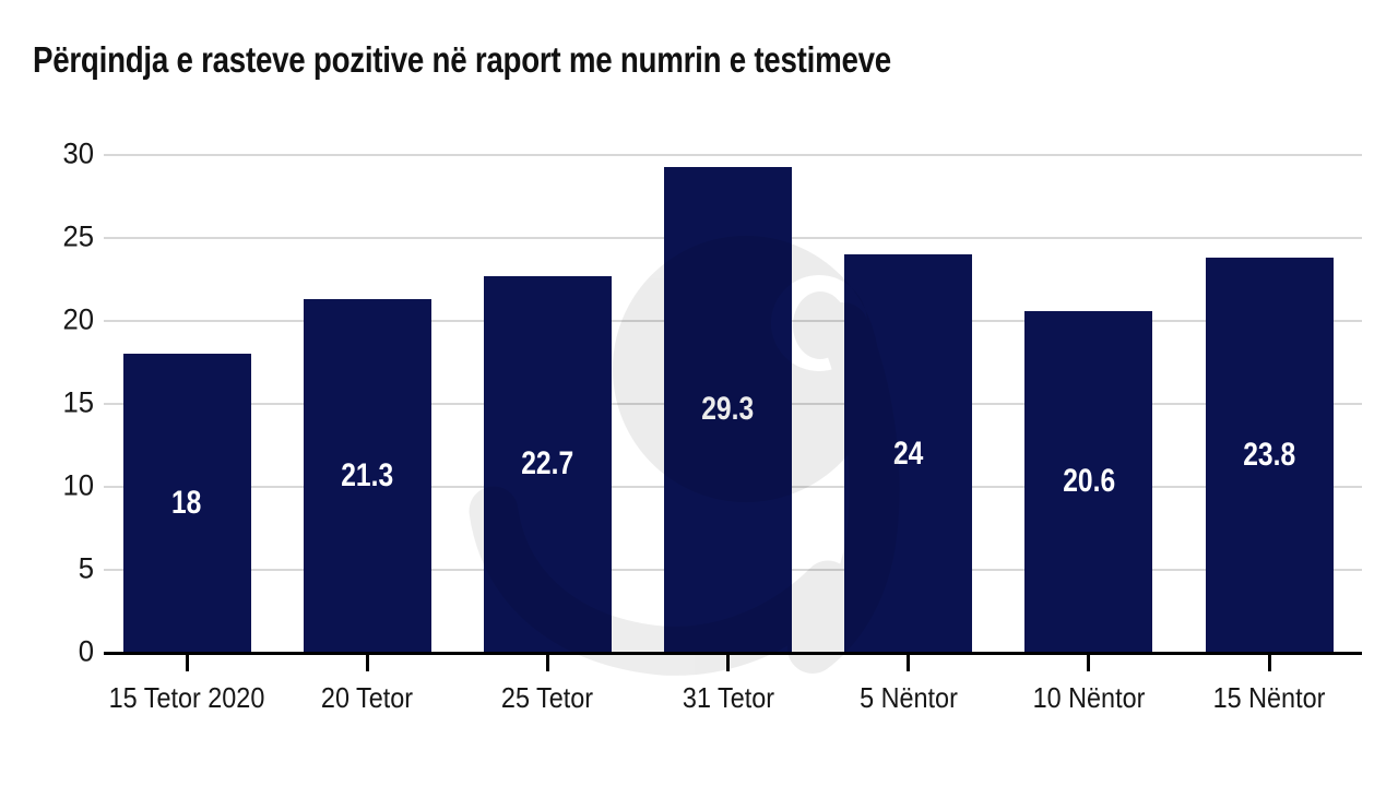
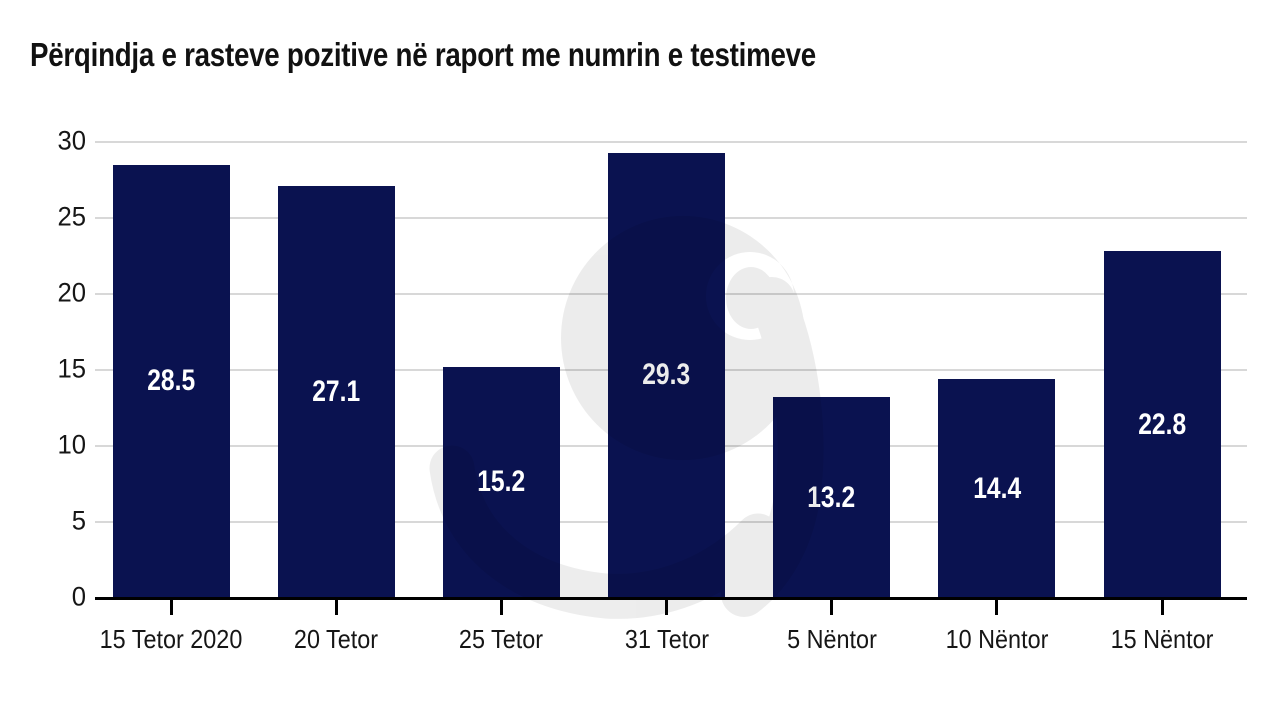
15 Tetor 2020: 18 -> 28.5
20 Tetor: 21.3 -> 27.1
25 Tetor: 22.7 -> 15.2
5 Nëntor: 24 -> 13.2
10 Nëntor: 20.6 -> 14.4
15 Nëntor: 23.8 -> 22.8
